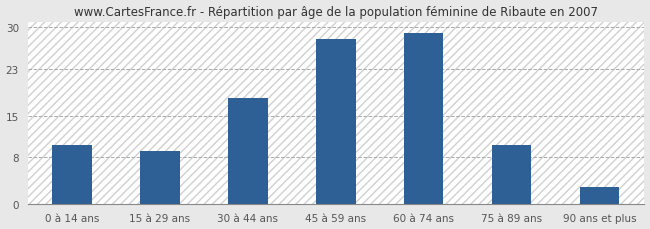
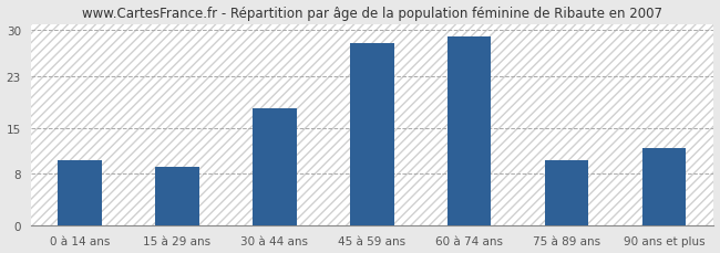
90 ans et plus: 3 -> 12
